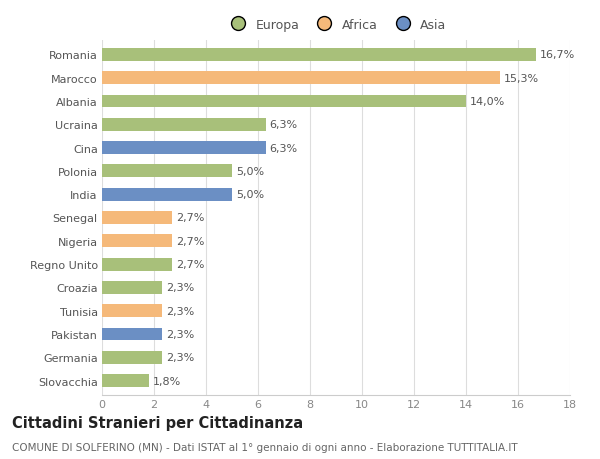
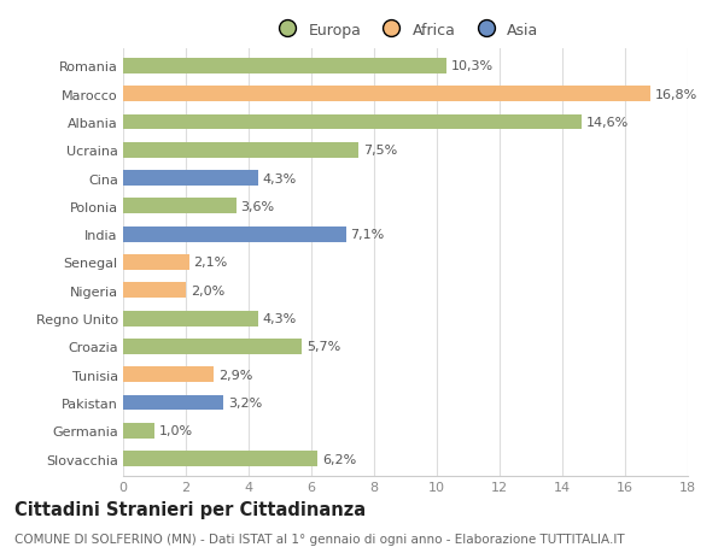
Romania: 16,7% -> 10,3%
Marocco: 15,3% -> 16,8%
Albania: 14,0% -> 14,6%
Ucraina: 6,3% -> 7,5%
Cina: 6,3% -> 4,3%
Polonia: 5,0% -> 3,6%
India: 5,0% -> 7,1%
Senegal: 2,7% -> 2,1%
Nigeria: 2,7% -> 2,0%
Regno Unito: 2,7% -> 4,3%
Croazia: 2,3% -> 5,7%
Tunisia: 2,3% -> 2,9%
Pakistan: 2,3% -> 3,2%
Germania: 2,3% -> 1,0%
Slovacchia: 1,8% -> 6,2%
